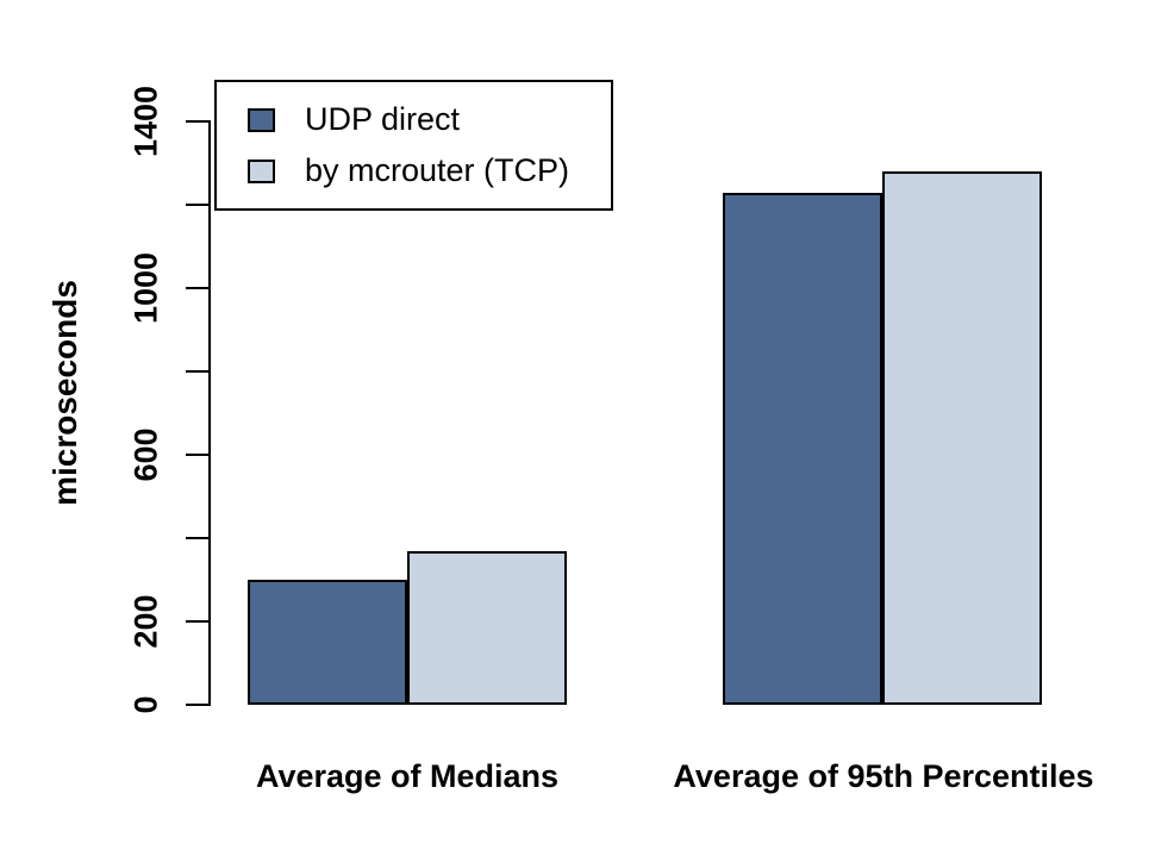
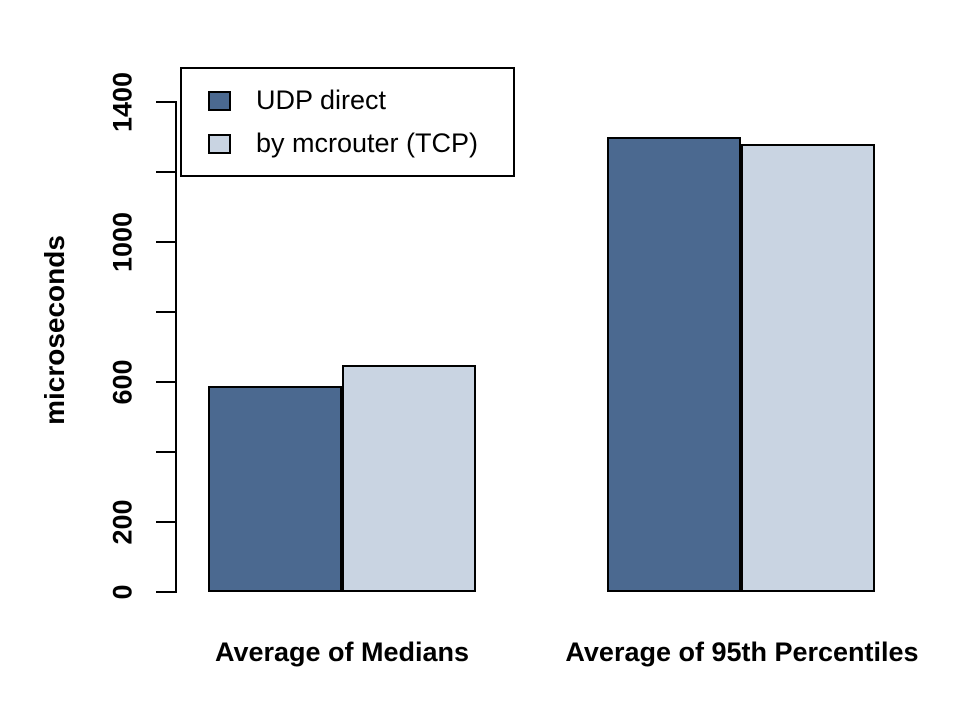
UDP direct/Average of Medians: 300 -> 590
by mcrouter (TCP)/Average of Medians: 370 -> 650
UDP direct/Average of 95th Percentiles: 1230 -> 1300
